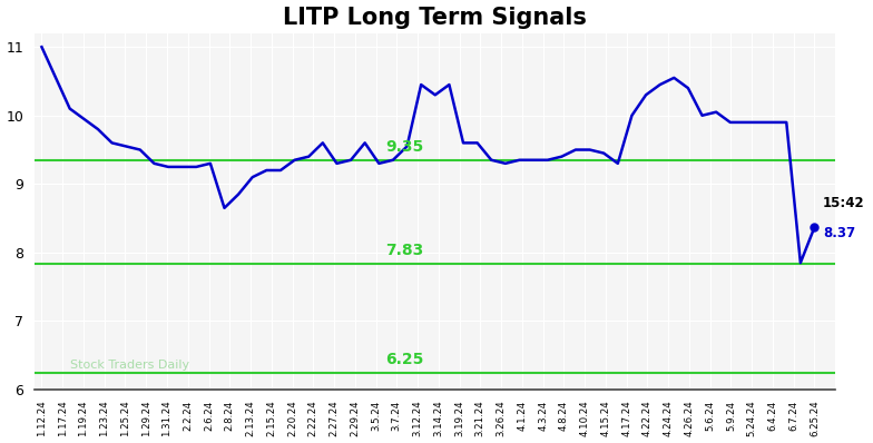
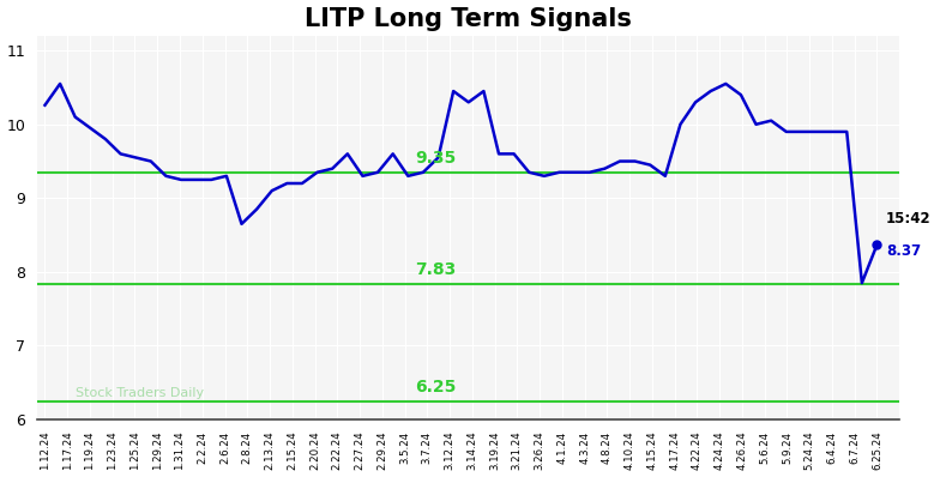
1.12.24: 11.00 -> 10.26
